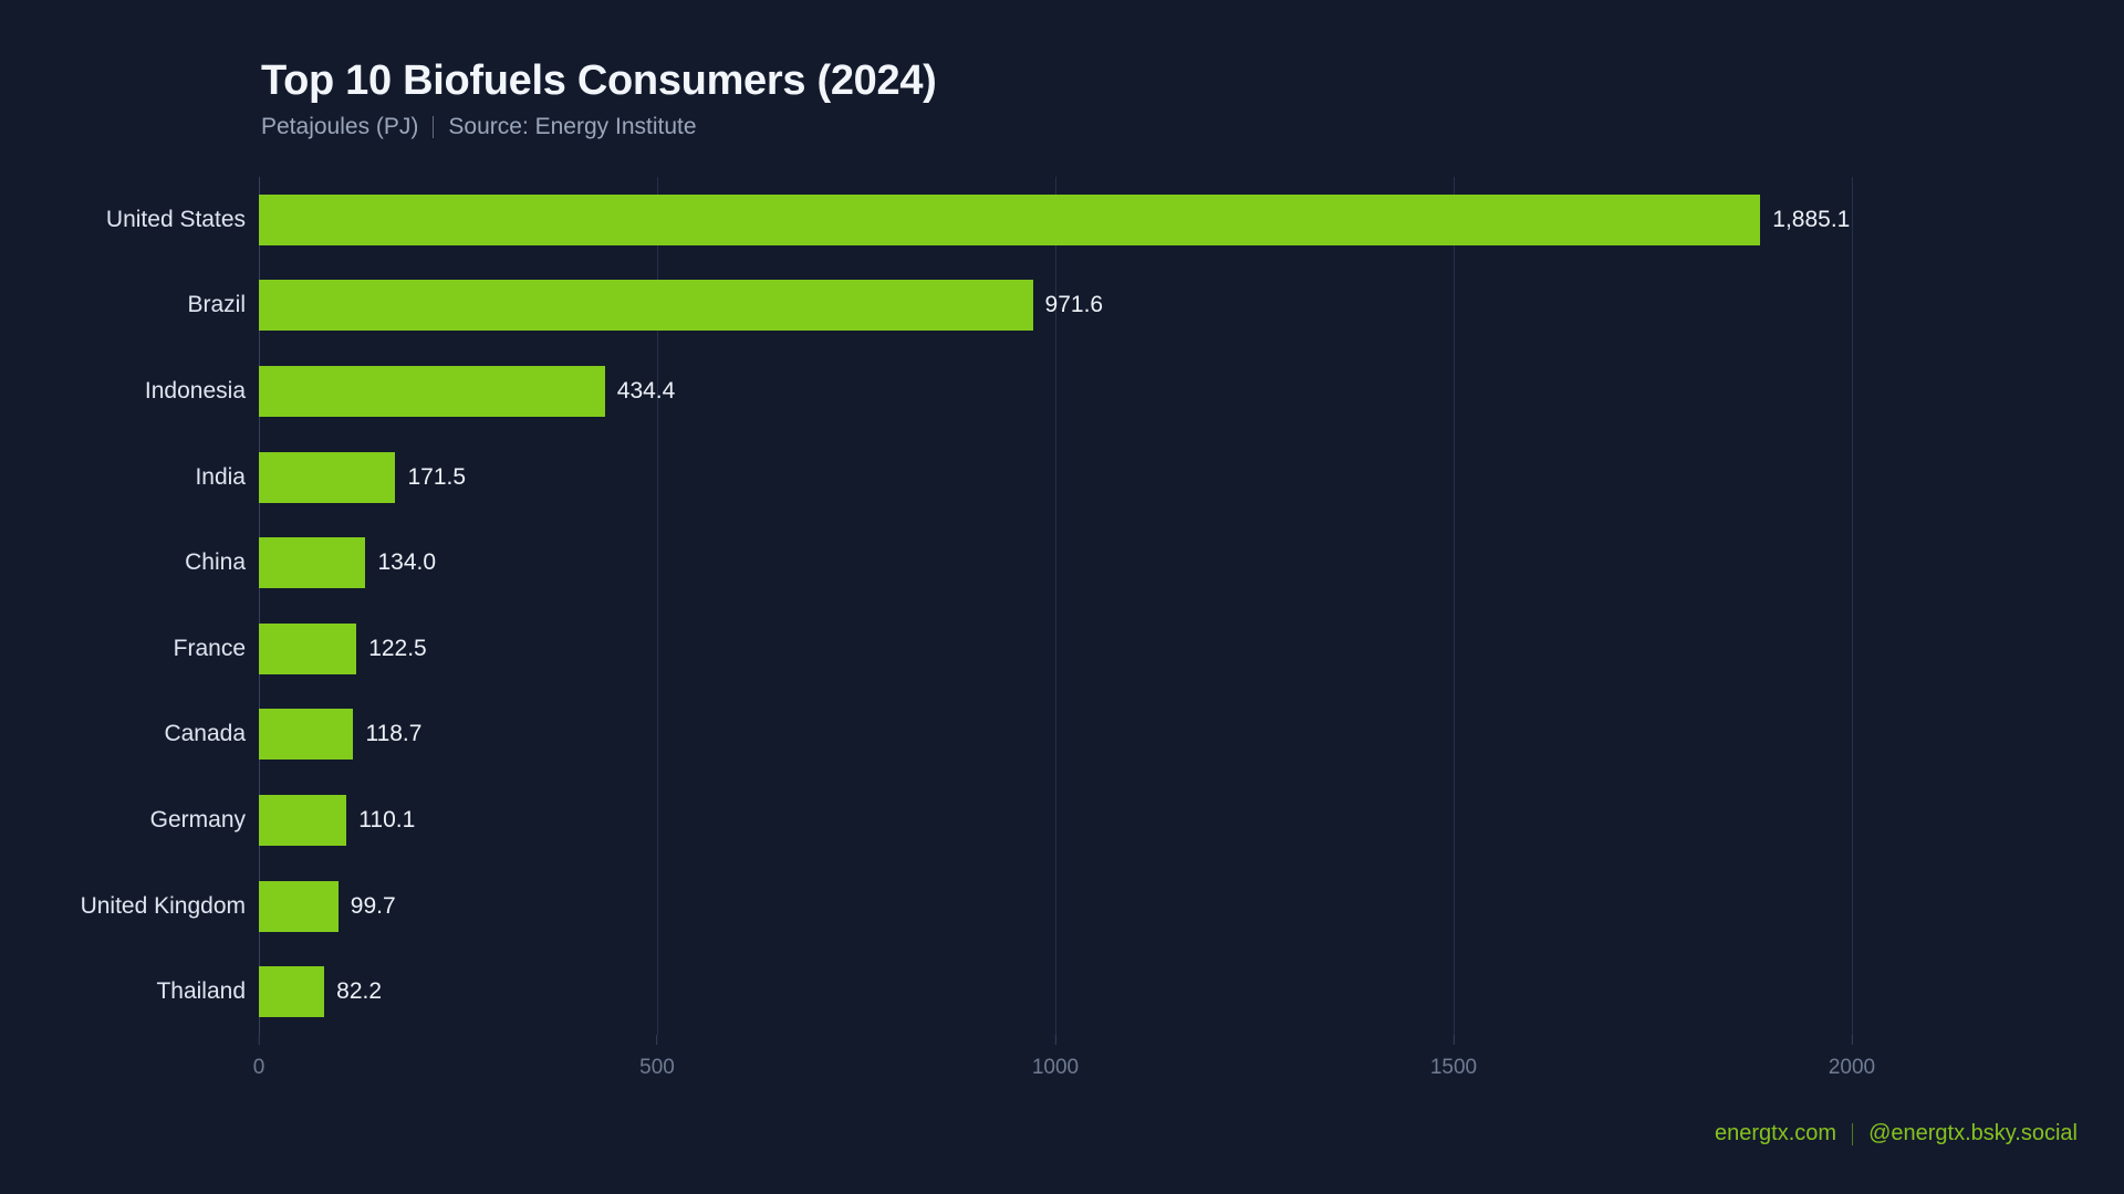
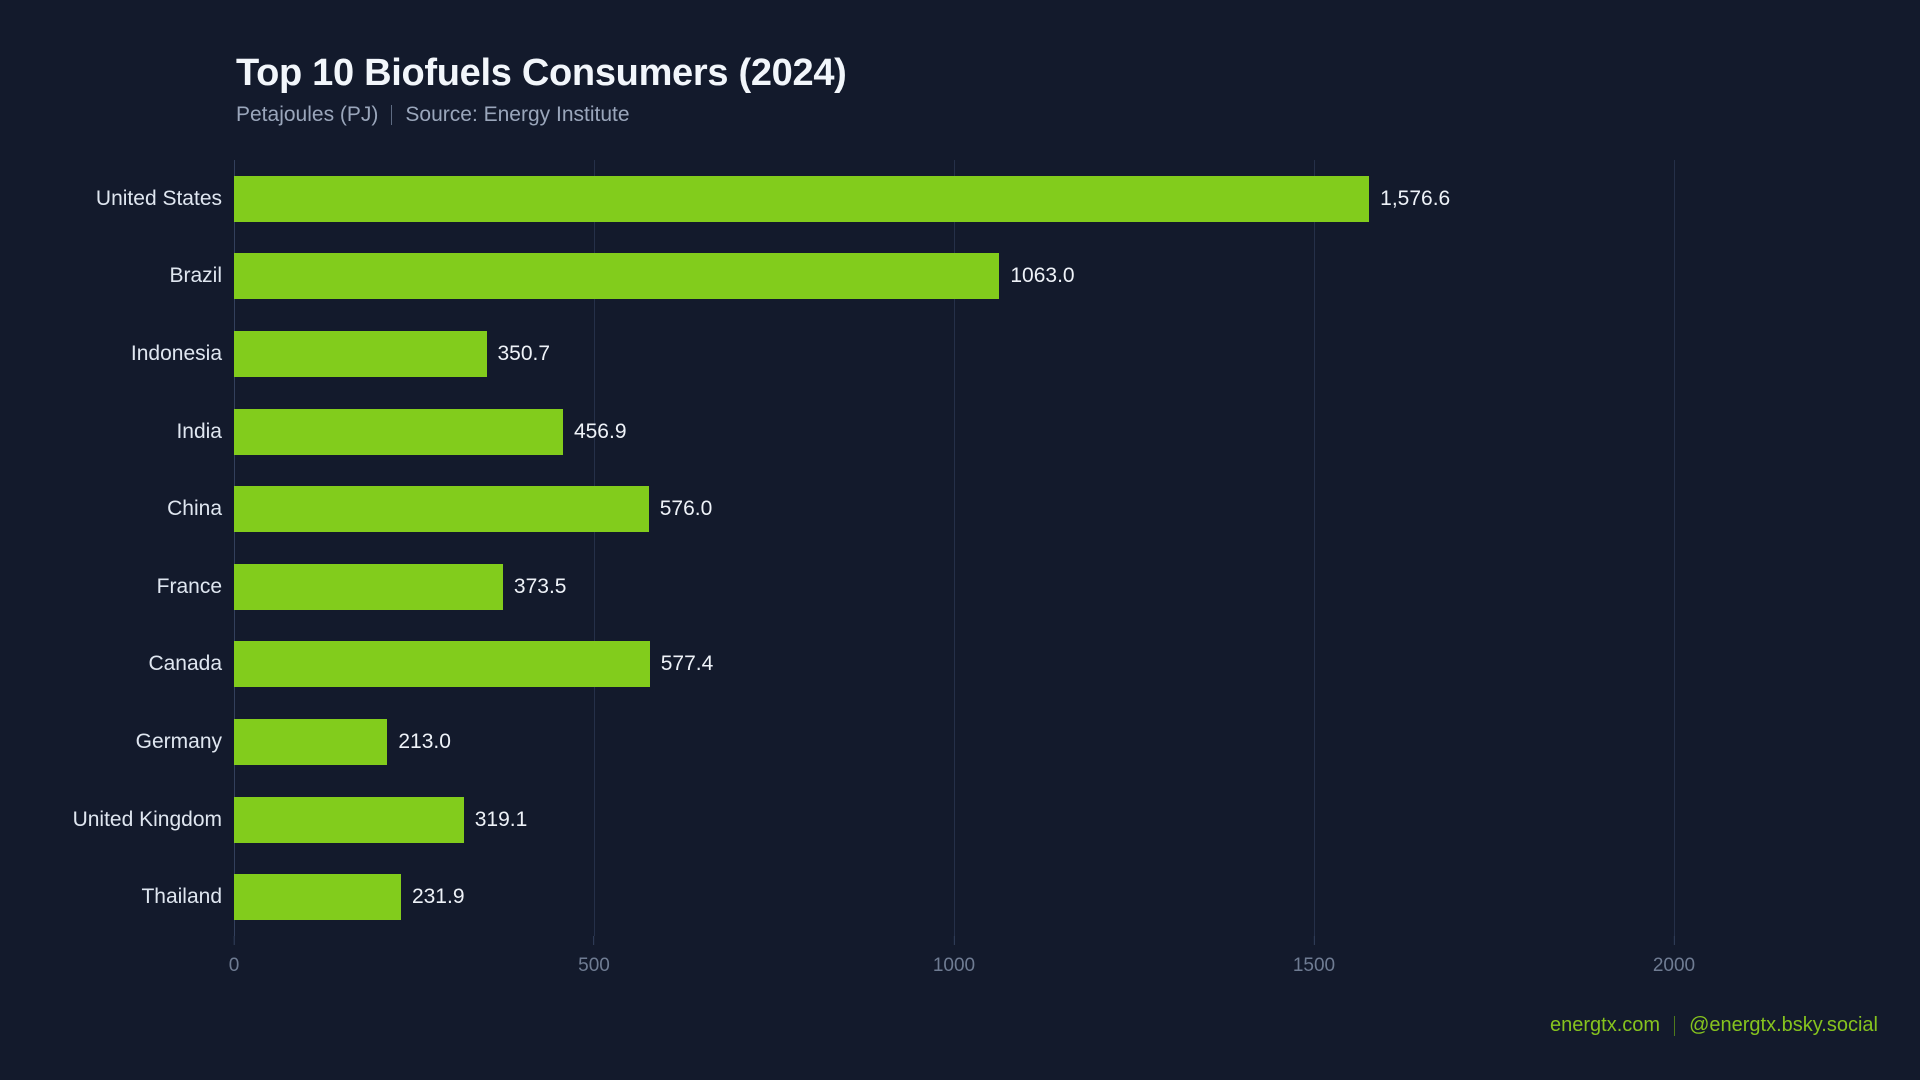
United States: 1,885.1 -> 1,576.6
Brazil: 971.6 -> 1063.0
Indonesia: 434.4 -> 350.7
India: 171.5 -> 456.9
China: 134.0 -> 576.0
France: 122.5 -> 373.5
Canada: 118.7 -> 577.4
Germany: 110.1 -> 213.0
United Kingdom: 99.7 -> 319.1
Thailand: 82.2 -> 231.9
